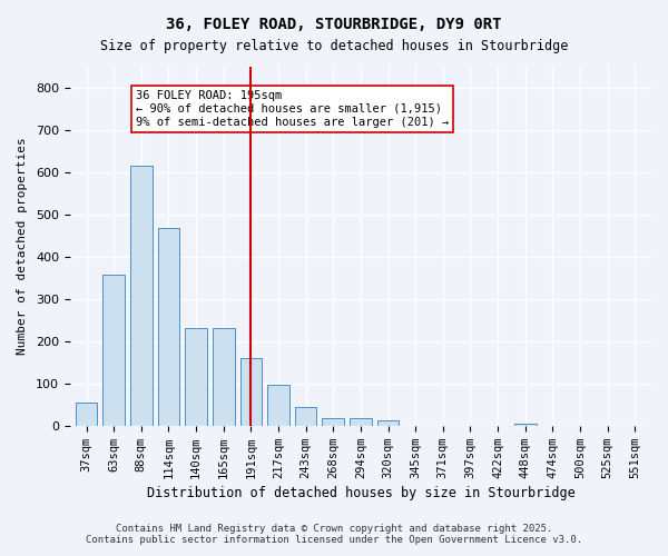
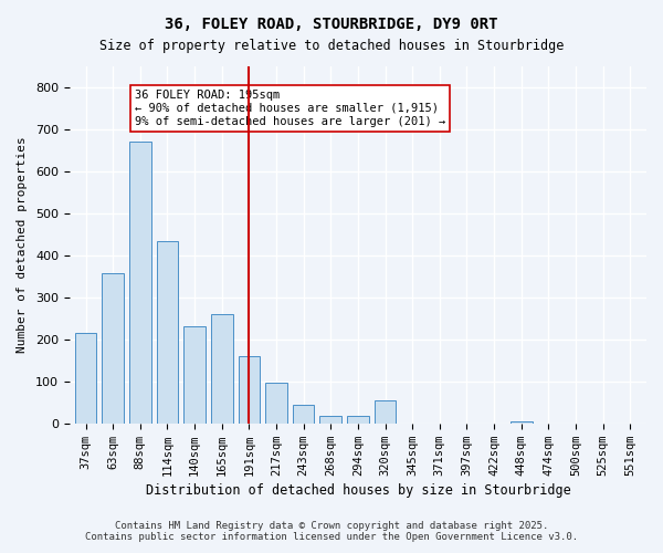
37sqm: 55 -> 215
88sqm: 615 -> 670
114sqm: 468 -> 435
165sqm: 232 -> 260
320sqm: 12 -> 55
